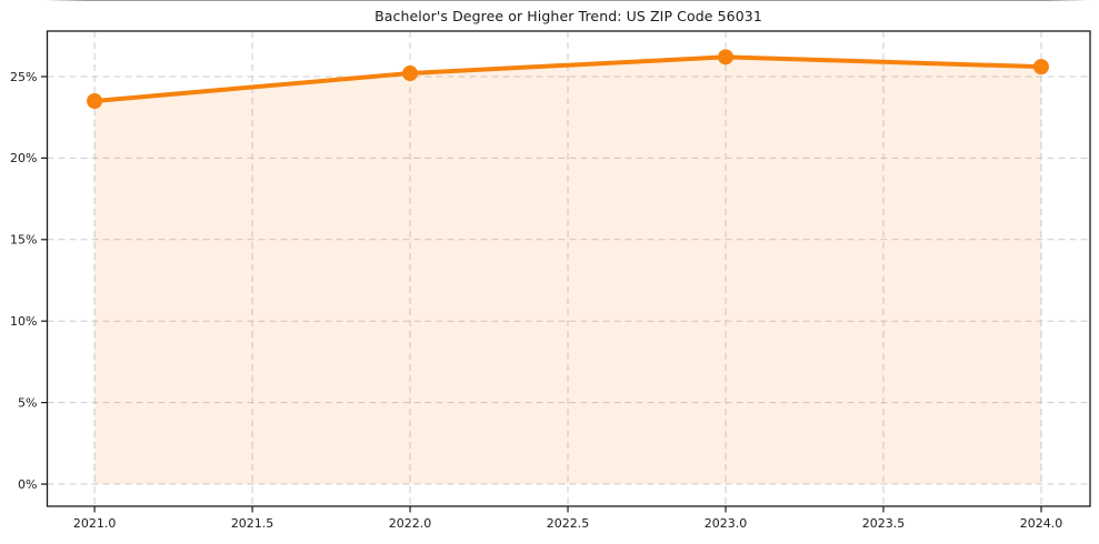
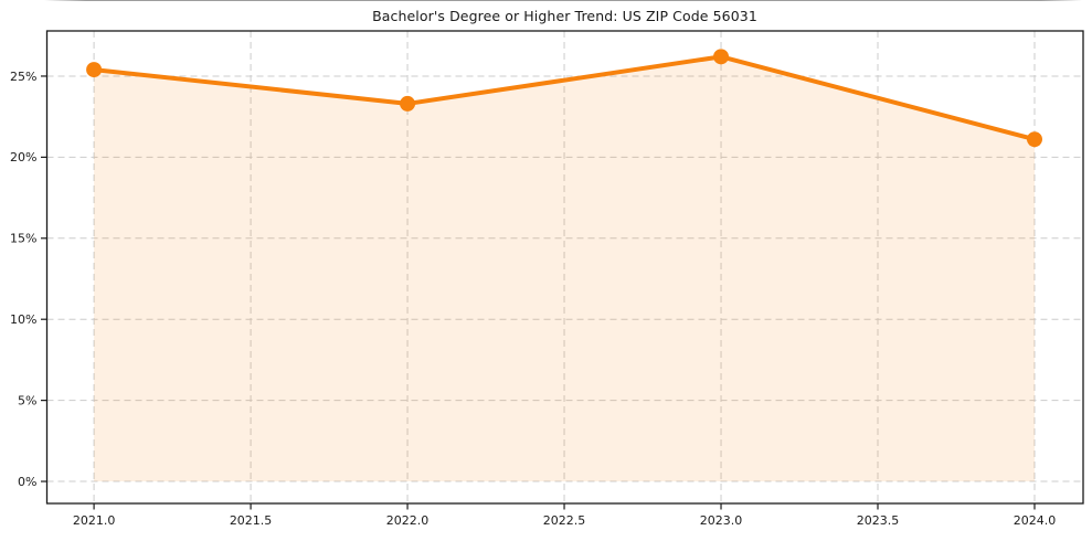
2021.0: 23.5% -> 25.4%
2022.0: 25.2% -> 23.3%
2024.0: 25.6% -> 21.1%
